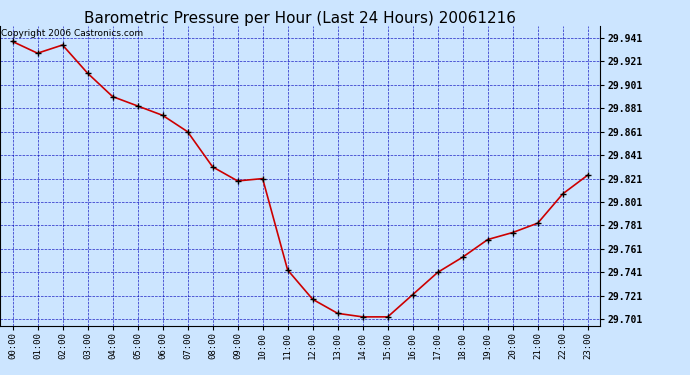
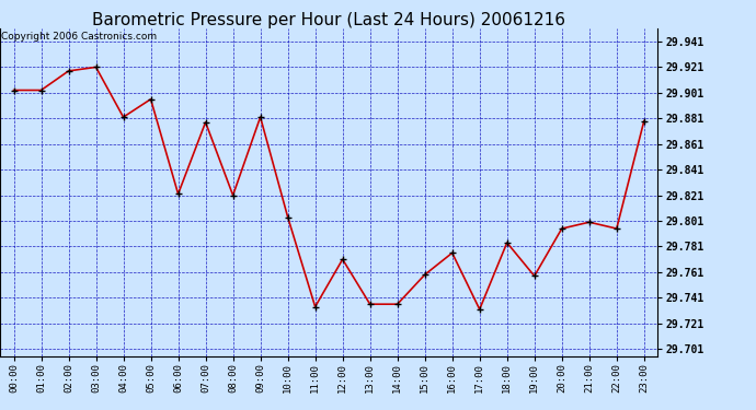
00:00: 29.938 -> 29.903
01:00: 29.928 -> 29.903
02:00: 29.935 -> 29.918
03:00: 29.911 -> 29.921
04:00: 29.891 -> 29.882
05:00: 29.883 -> 29.896
06:00: 29.875 -> 29.822
07:00: 29.861 -> 29.878
08:00: 29.831 -> 29.821
09:00: 29.819 -> 29.882
10:00: 29.821 -> 29.804
11:00: 29.743 -> 29.734
12:00: 29.718 -> 29.771
13:00: 29.706 -> 29.736
14:00: 29.703 -> 29.736
15:00: 29.703 -> 29.759
16:00: 29.722 -> 29.776
17:00: 29.741 -> 29.732
18:00: 29.754 -> 29.784
19:00: 29.769 -> 29.758
20:00: 29.775 -> 29.795
21:00: 29.783 -> 29.800
22:00: 29.808 -> 29.795
23:00: 29.824 -> 29.879
